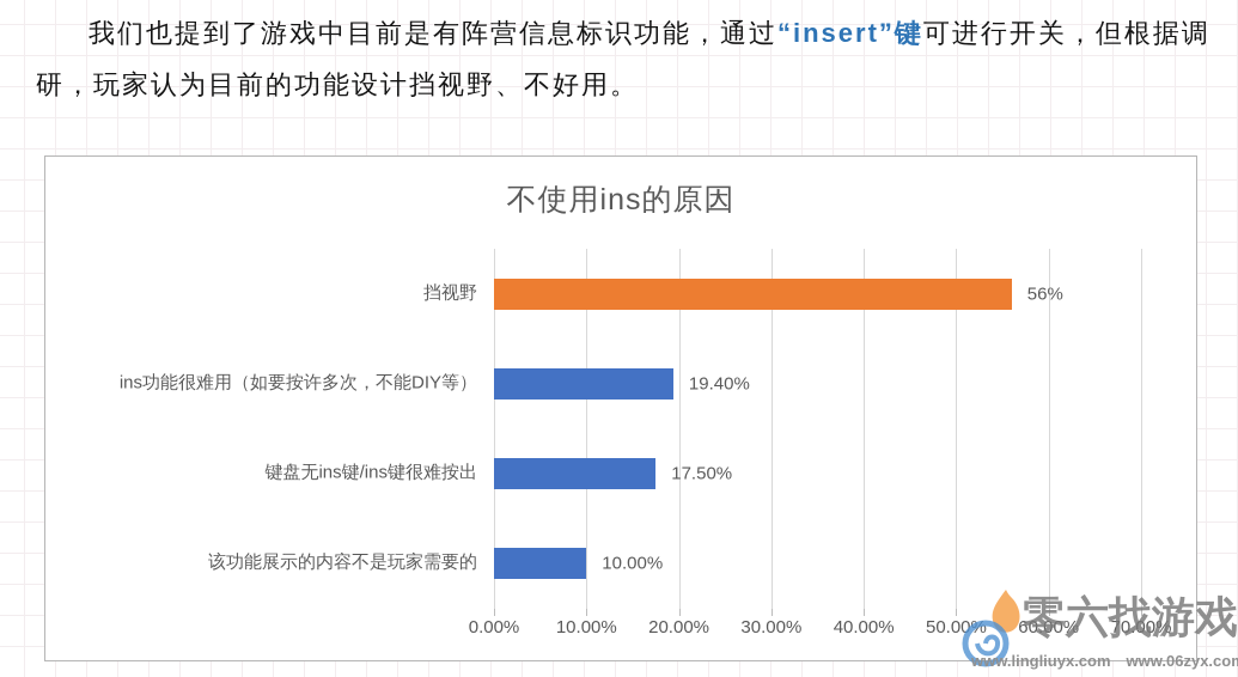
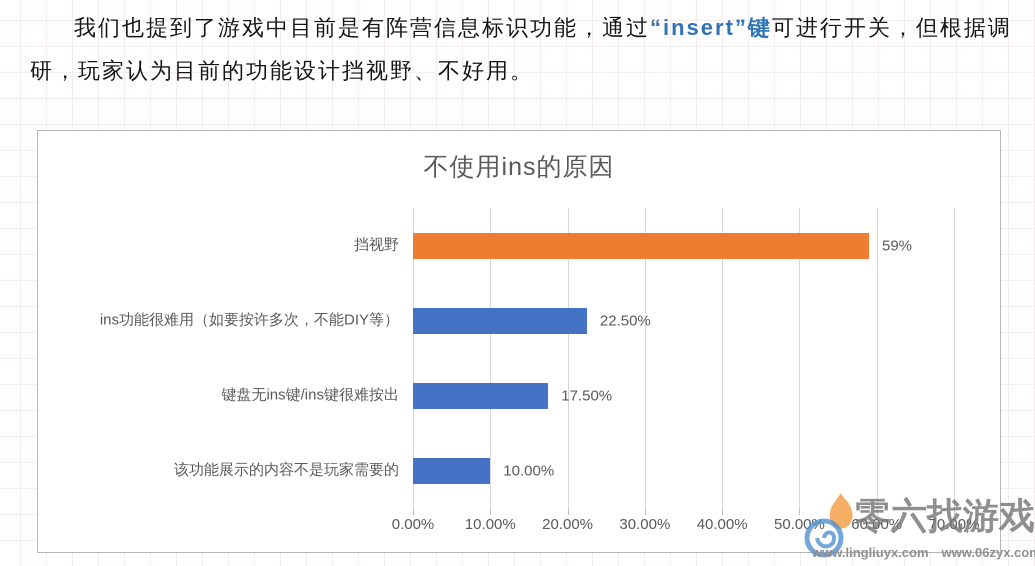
挡视野: 56% -> 59%
ins功能很难用（如要按许多次，不能DIY等）: 19.40% -> 22.50%
